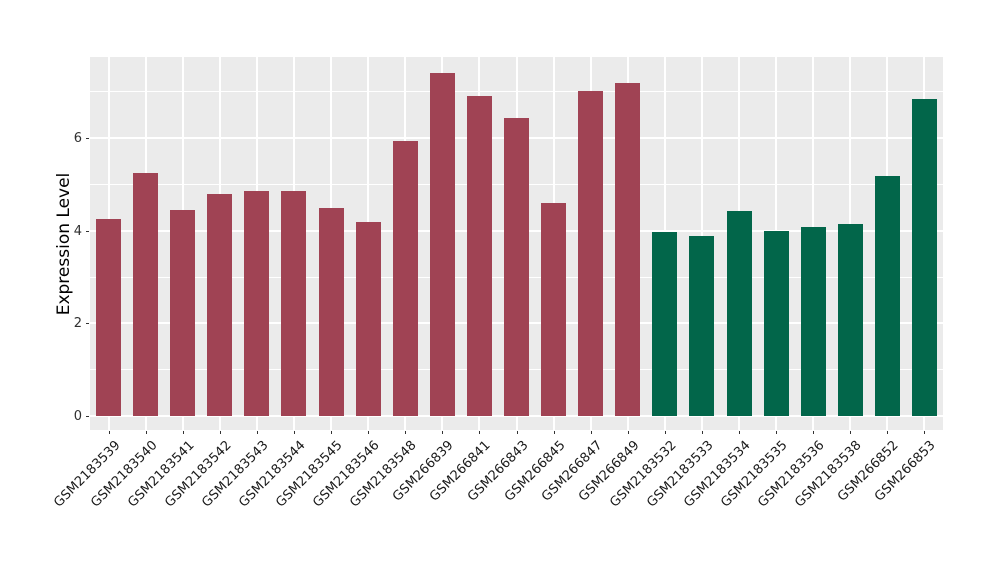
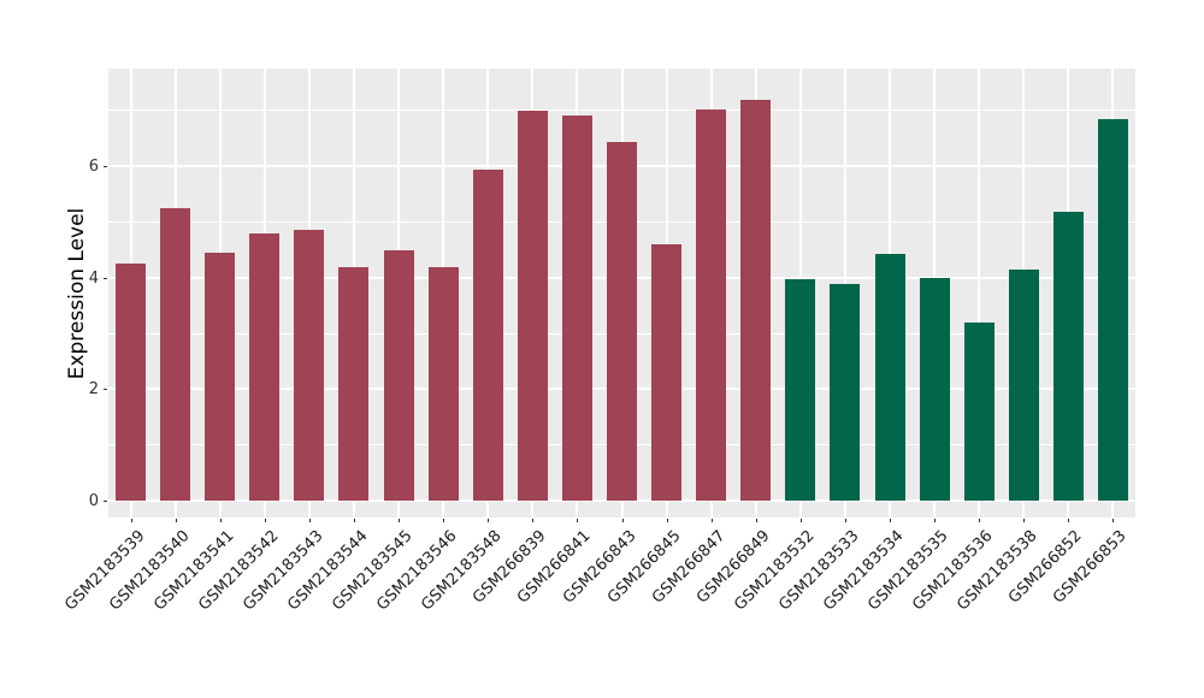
GSM2183544: 4.9 -> 4.2
GSM266839: 7.4 -> 7.0
GSM2183536: 4.1 -> 3.2
